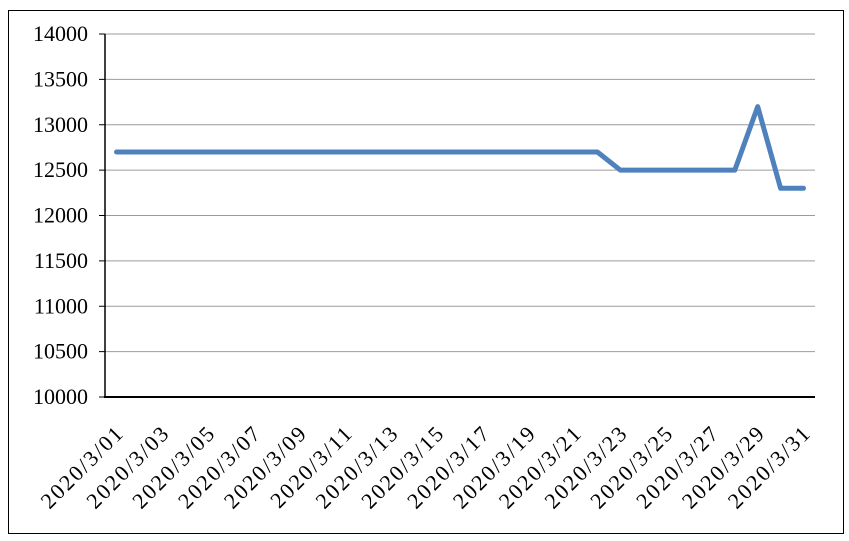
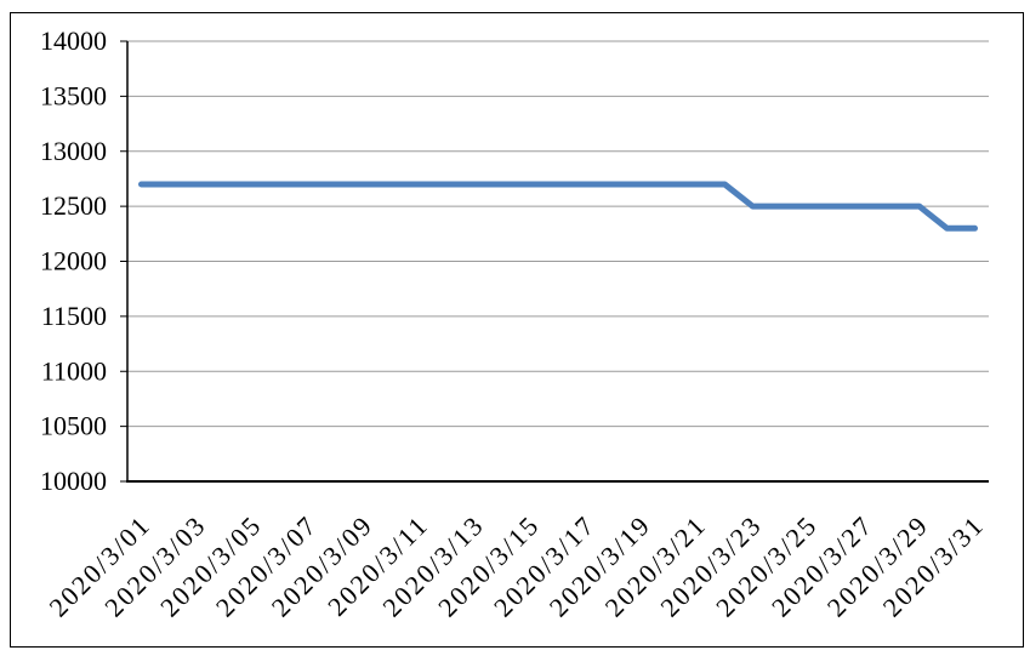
2020/3/29: 13200 -> 12500
